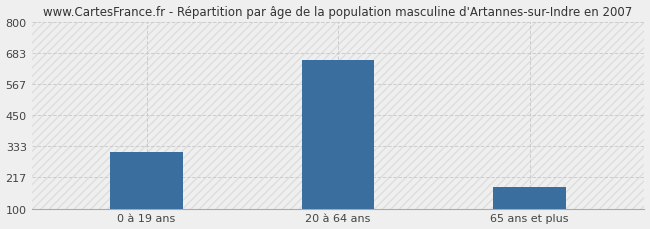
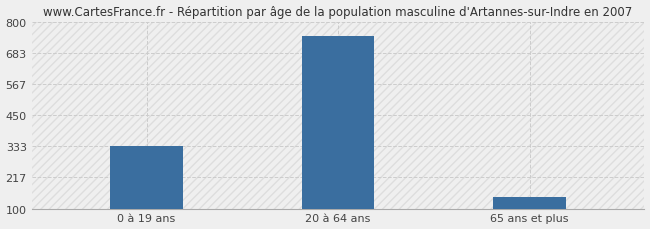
0 à 19 ans: 310 -> 335
20 à 64 ans: 655 -> 745
65 ans et plus: 180 -> 145
